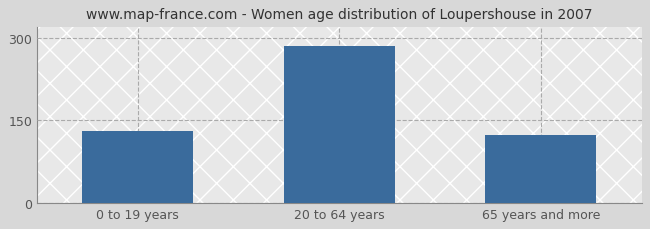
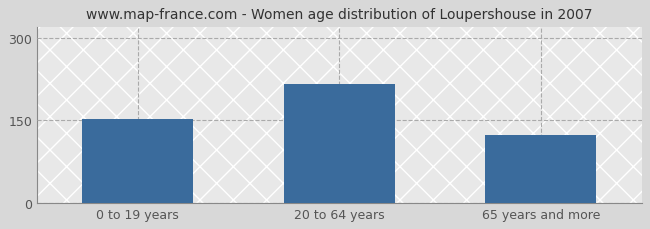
0 to 19 years: 130 -> 152
20 to 64 years: 285 -> 216
